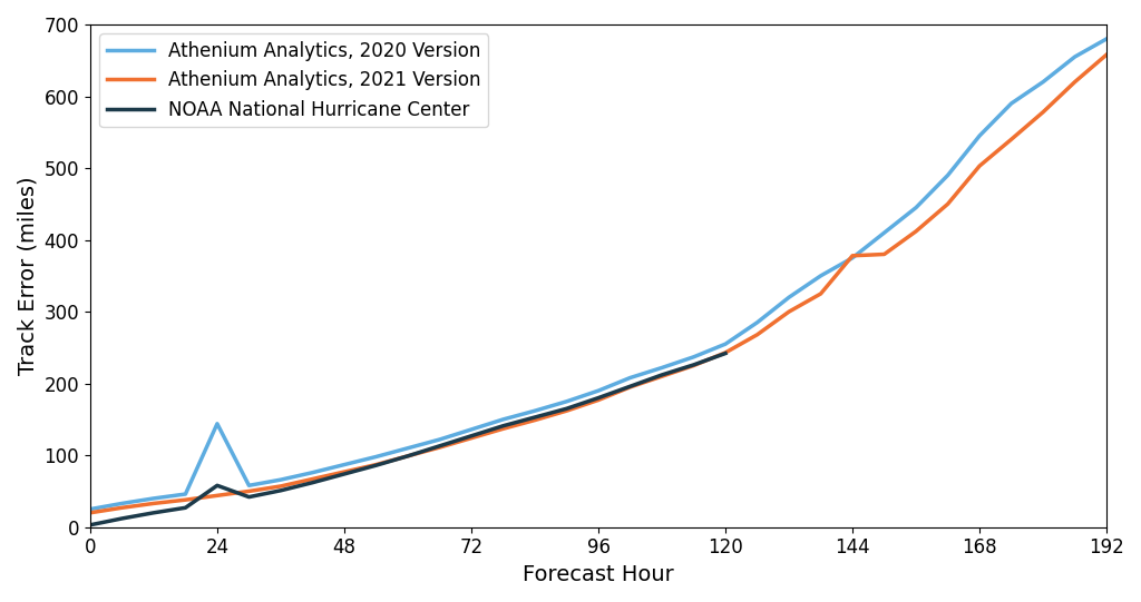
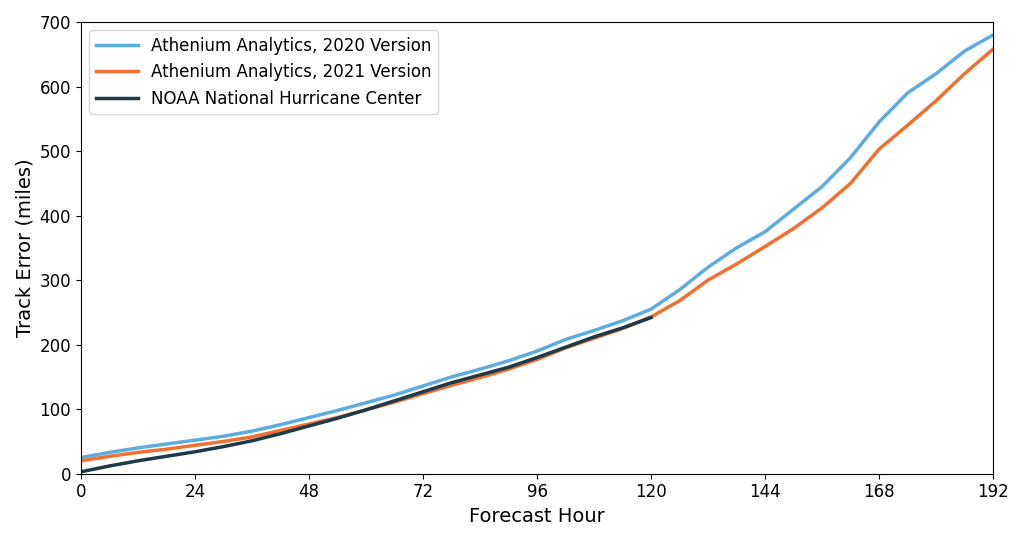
Athenium Analytics, 2020 Version/24: 144 -> 52
NOAA National Hurricane Center/24: 58 -> 34
Athenium Analytics, 2021 Version/144: 378 -> 352
